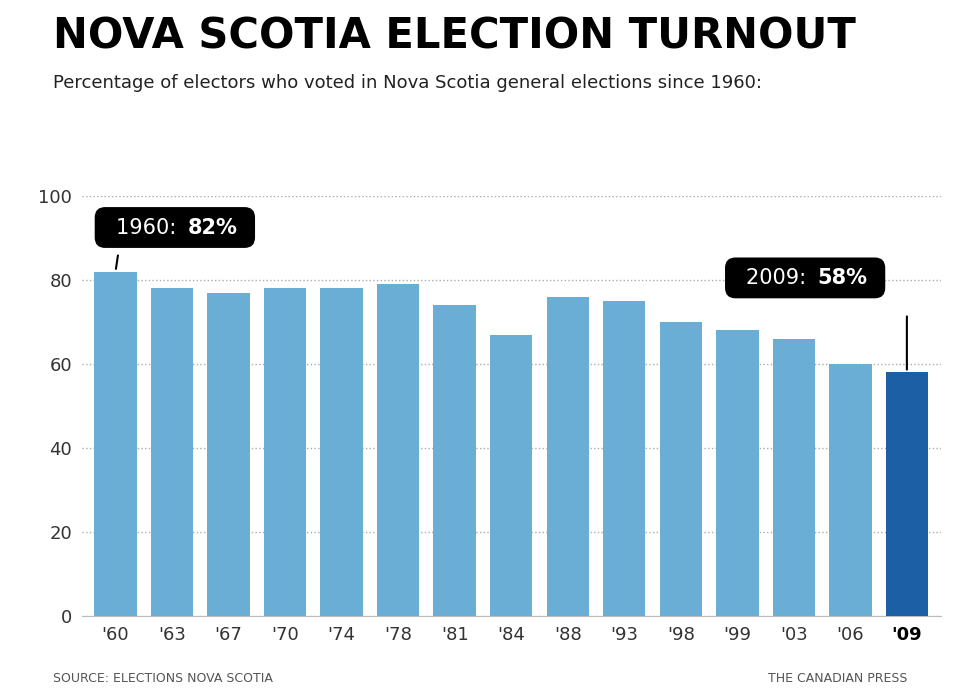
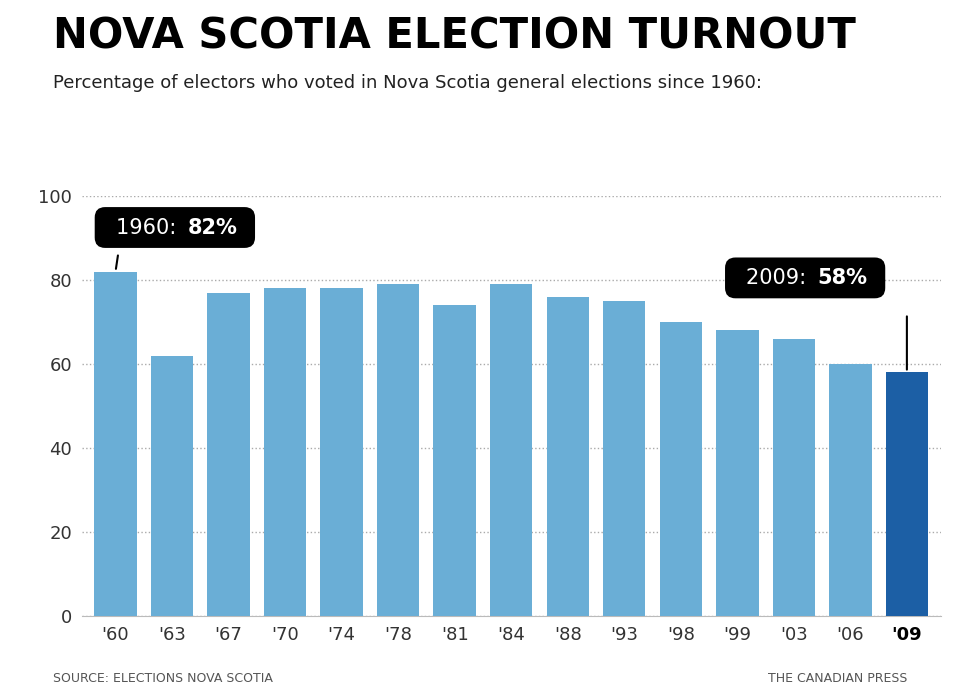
'63: 78 -> 62
'84: 67 -> 79
